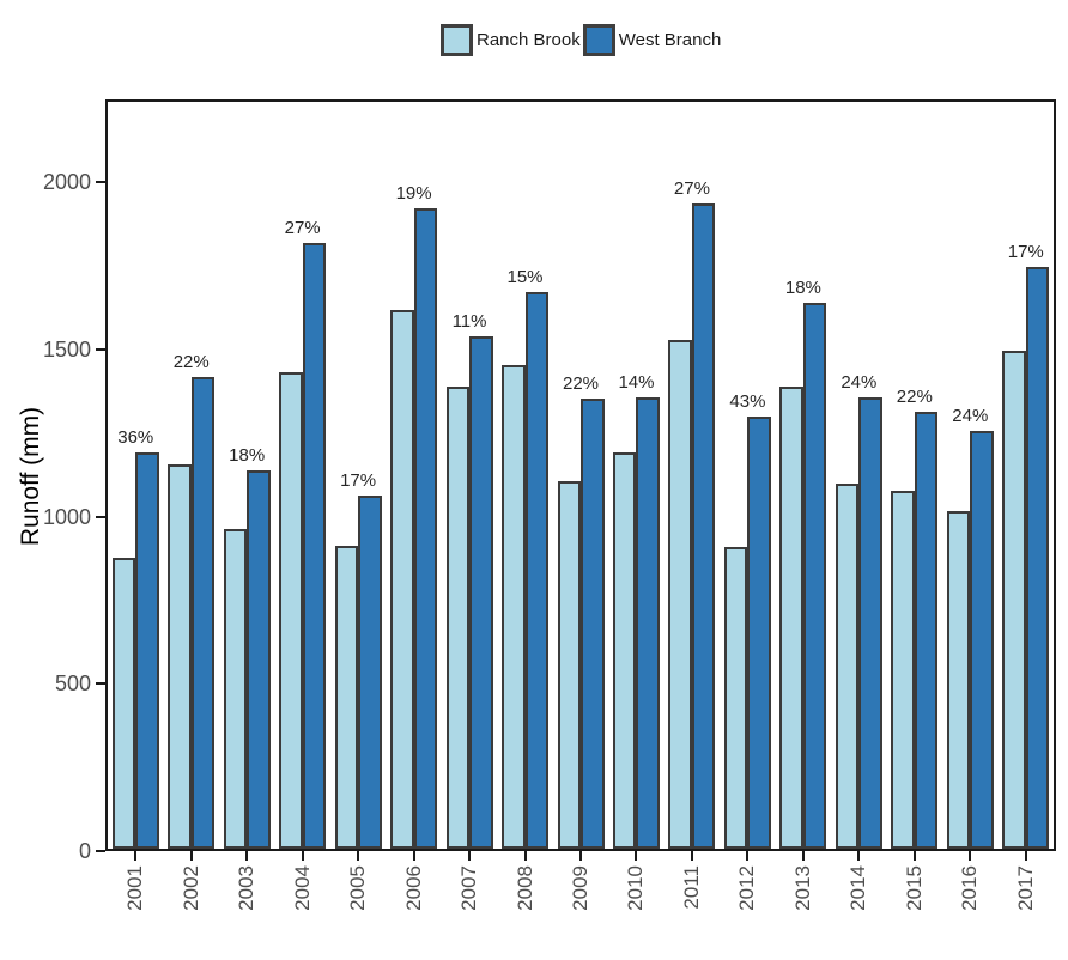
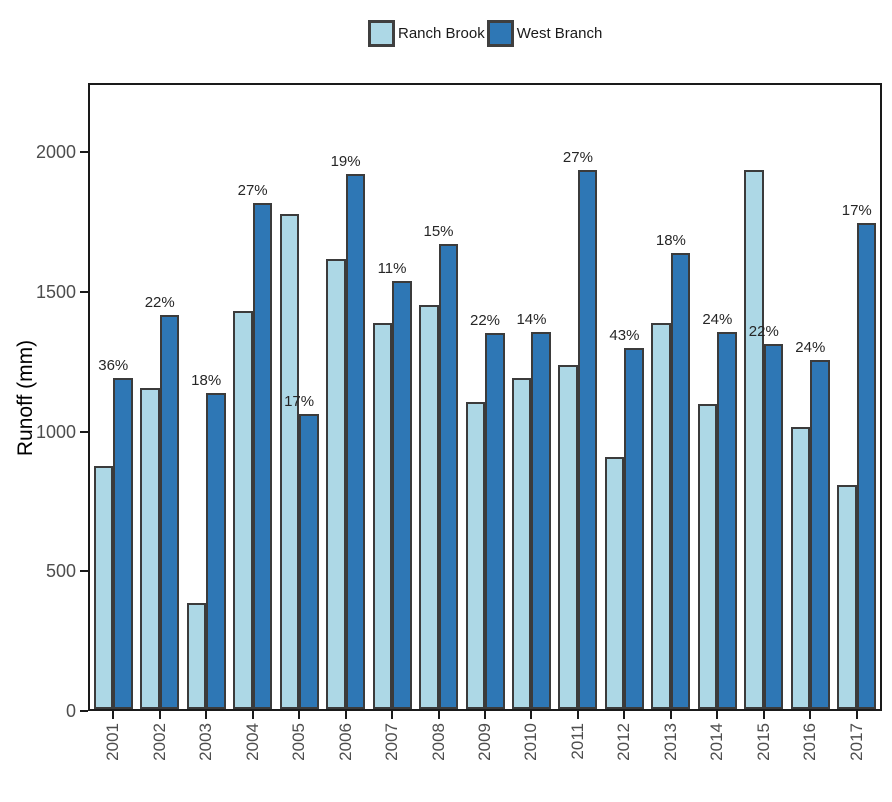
Ranch Brook/2003: 960 -> 380
Ranch Brook/2005: 900 -> 1770
Ranch Brook/2011: 1520 -> 1230
Ranch Brook/2015: 1070 -> 1930
Ranch Brook/2017: 1490 -> 800
